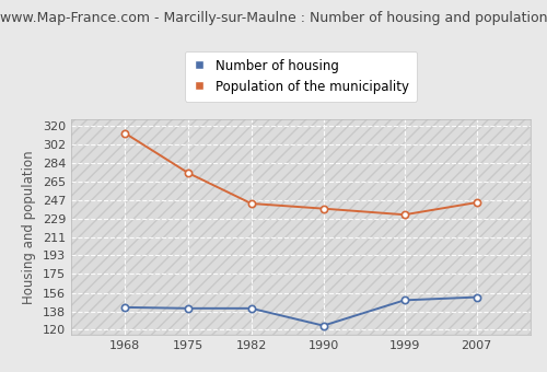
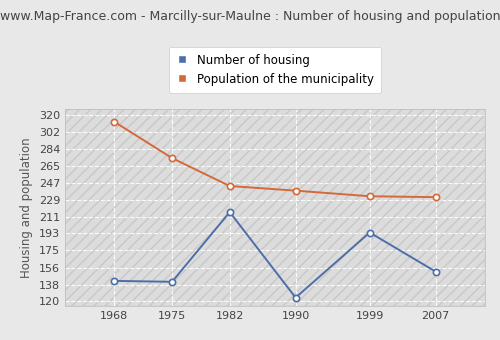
Number of housing/1982: 141 -> 216
Number of housing/1999: 149 -> 194
Population of the municipality/2007: 245 -> 232
